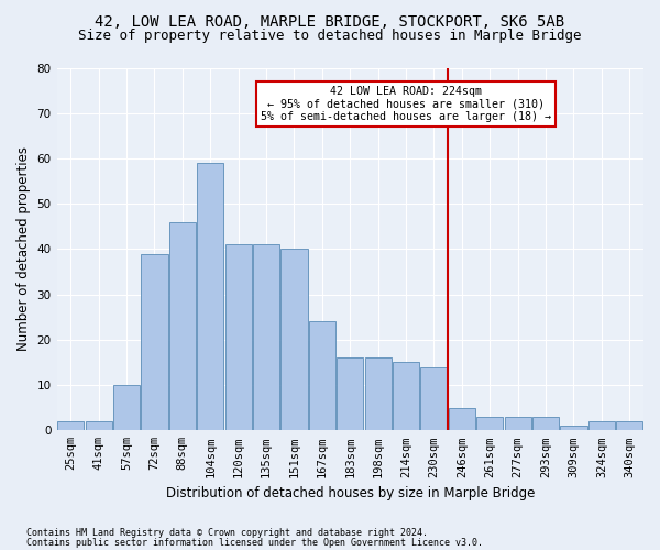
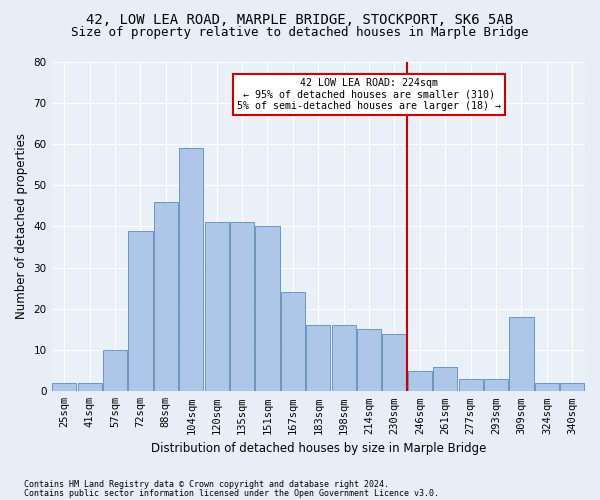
261sqm: 3 -> 6
309sqm: 1 -> 18
